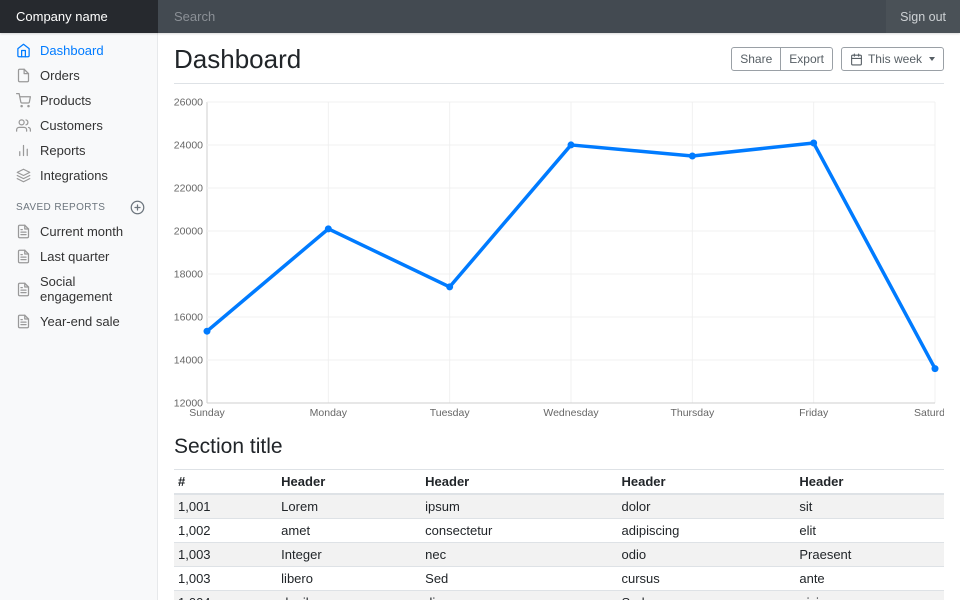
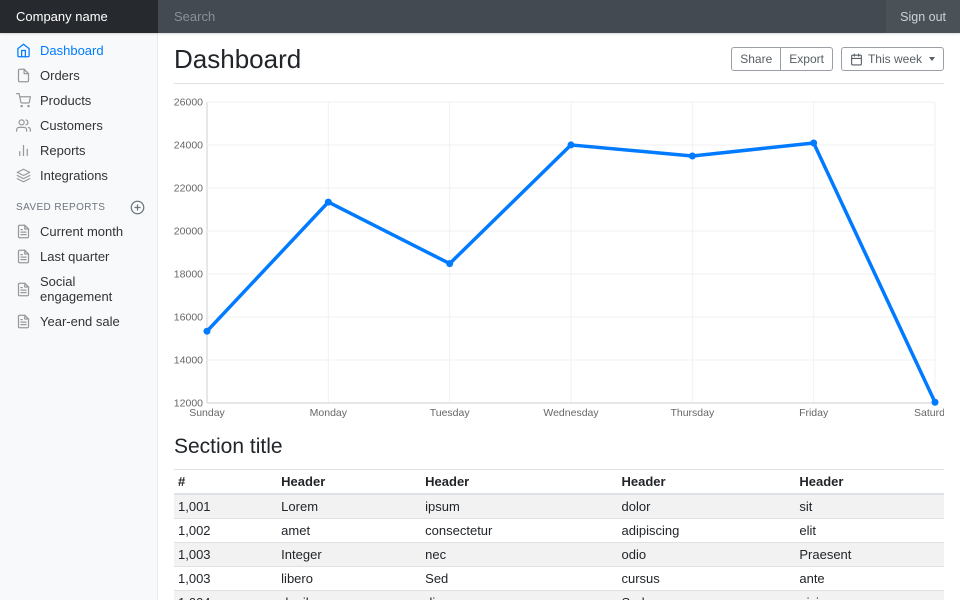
Monday: 20100 -> 21300
Tuesday: 17400 -> 18500
Saturday: 13600 -> 12000
